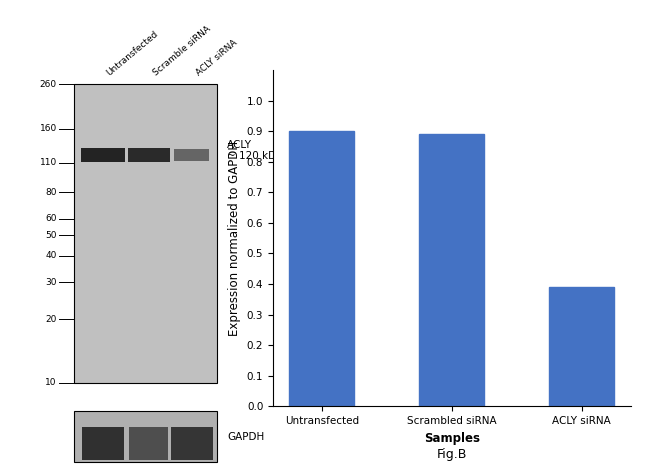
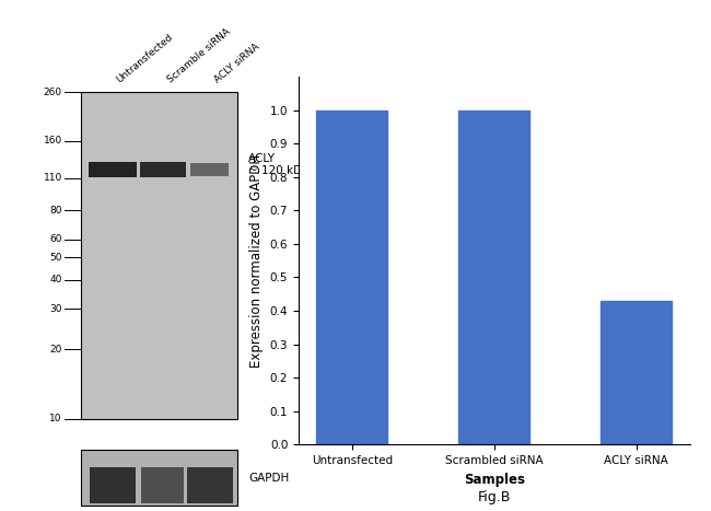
Untransfected: 0.90 -> 1.00
Scrambled siRNA: 0.89 -> 1.00
ACLY siRNA: 0.39 -> 0.43
